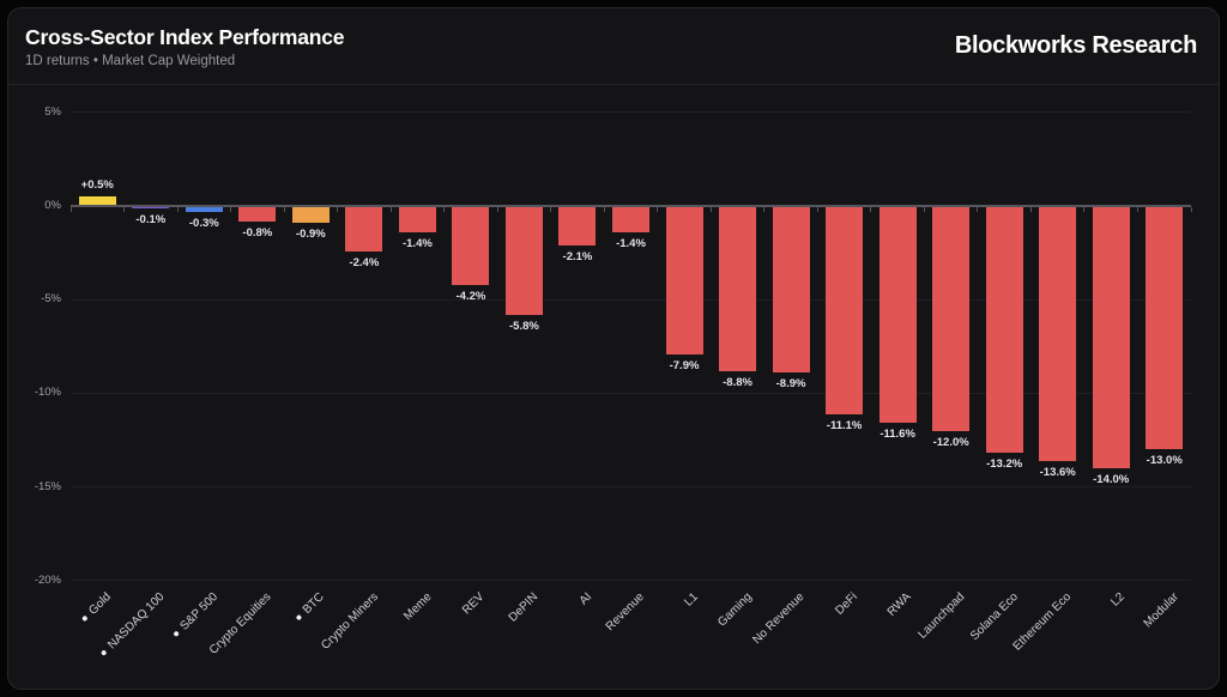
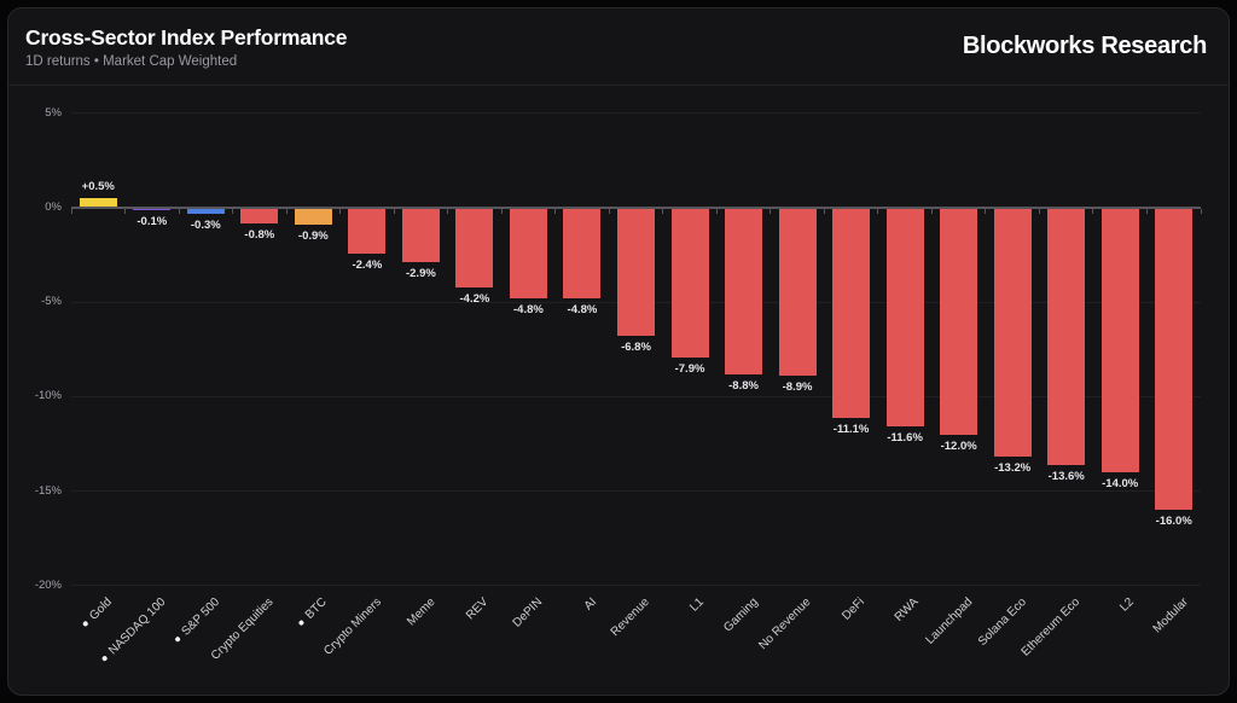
Meme: -1.4% -> -2.9%
DePIN: -5.8% -> -4.8%
AI: -2.1% -> -4.8%
Revenue: -1.4% -> -6.8%
Modular: -13.0% -> -16.0%
